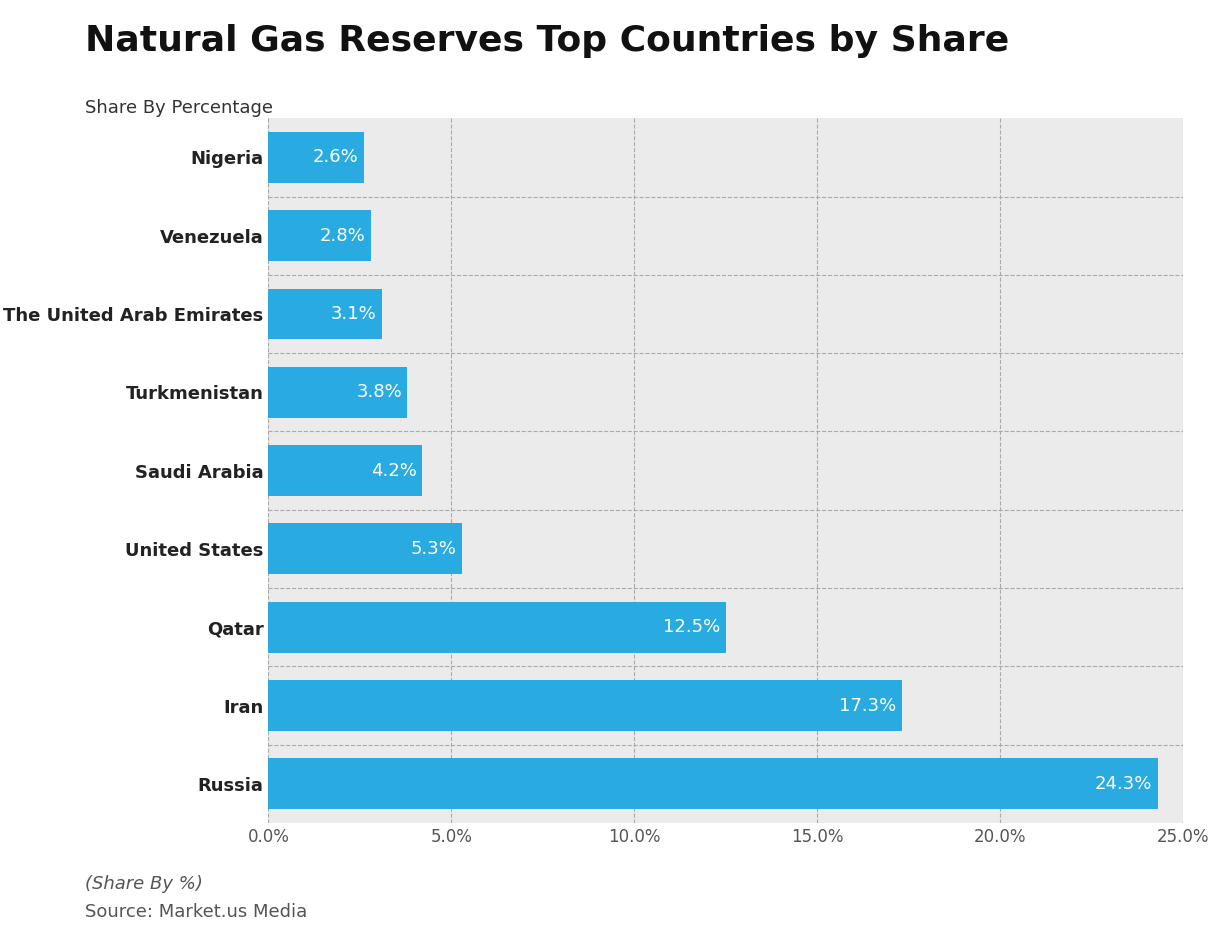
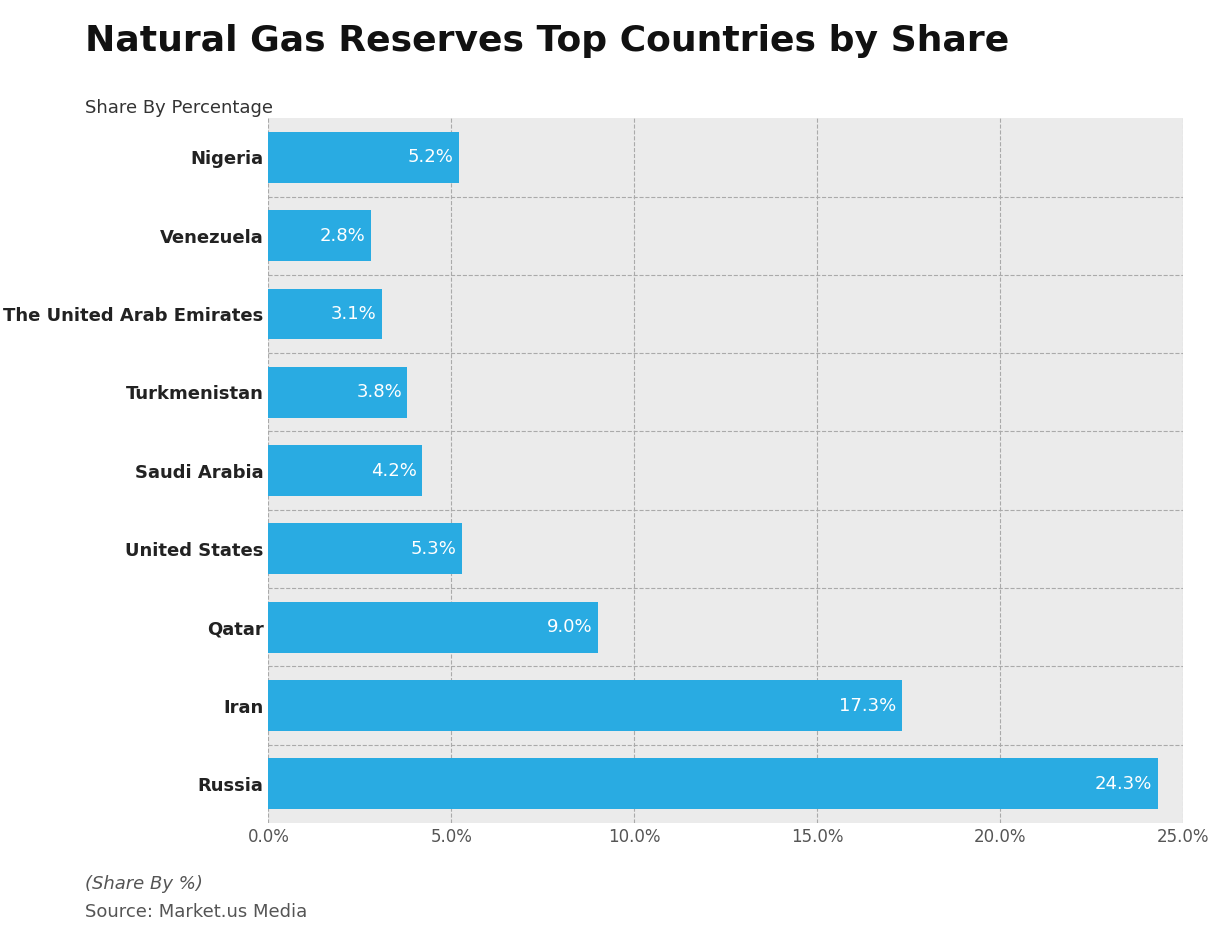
Nigeria: 2.6% -> 5.2%
Qatar: 12.5% -> 9.0%
